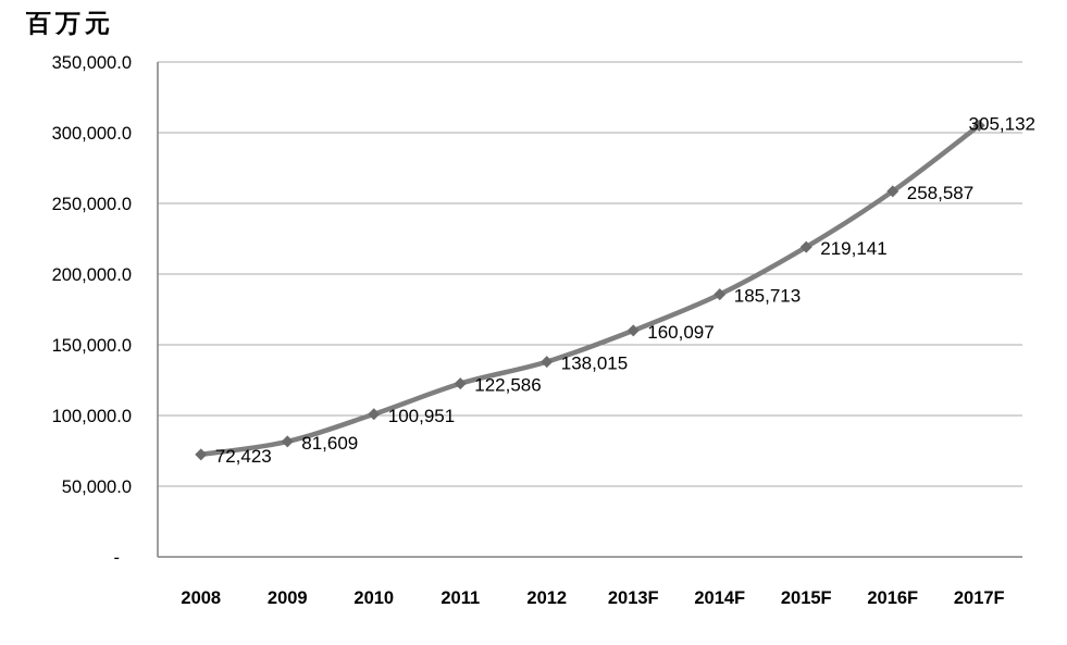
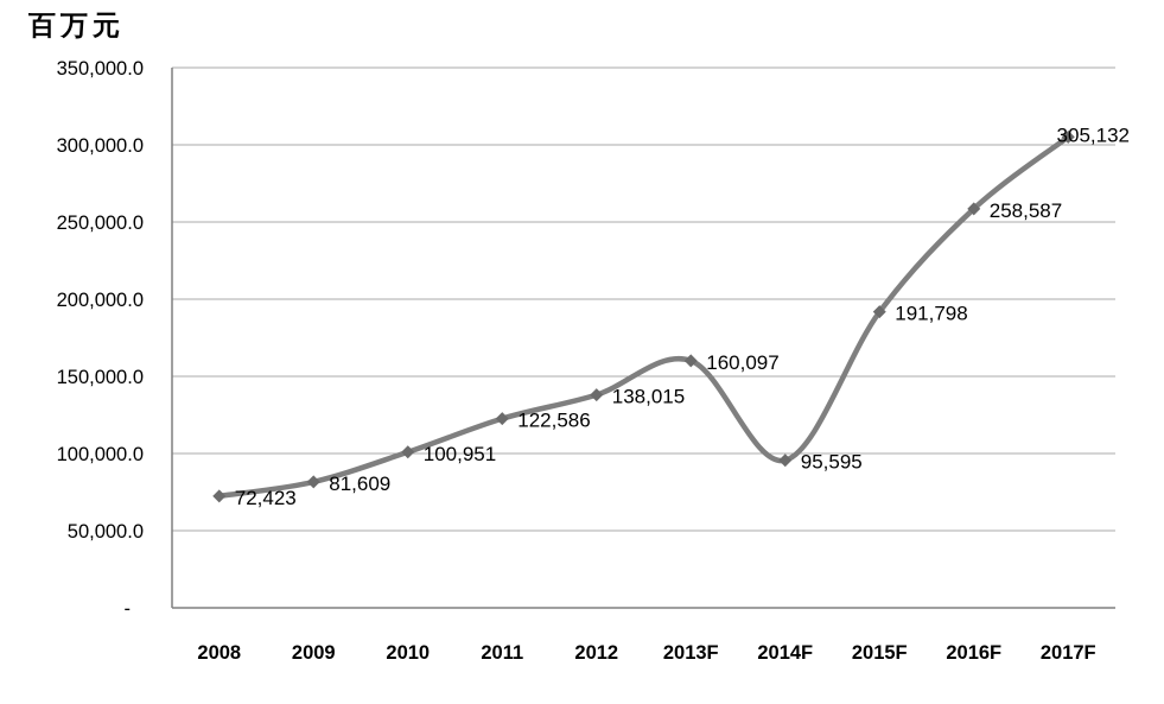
2014F: 185,713 -> 95,595
2015F: 219,141 -> 191,798
